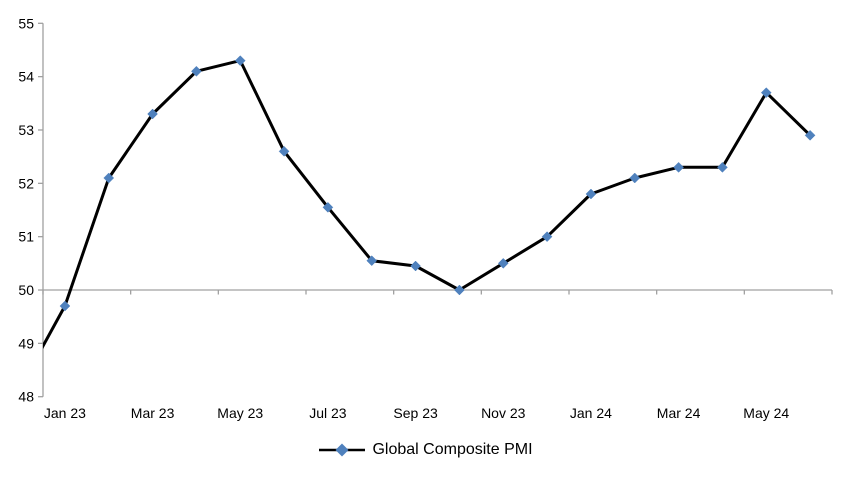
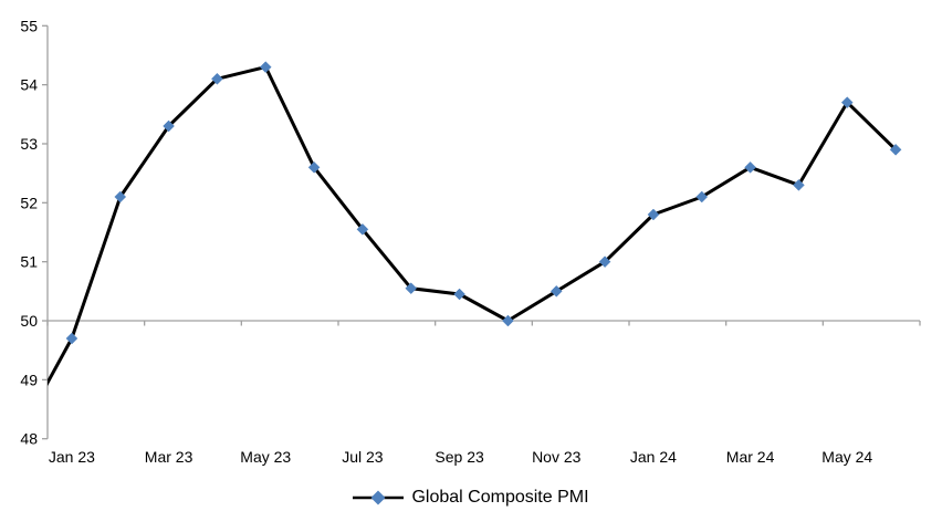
Mar 24: 52.3 -> 52.6
